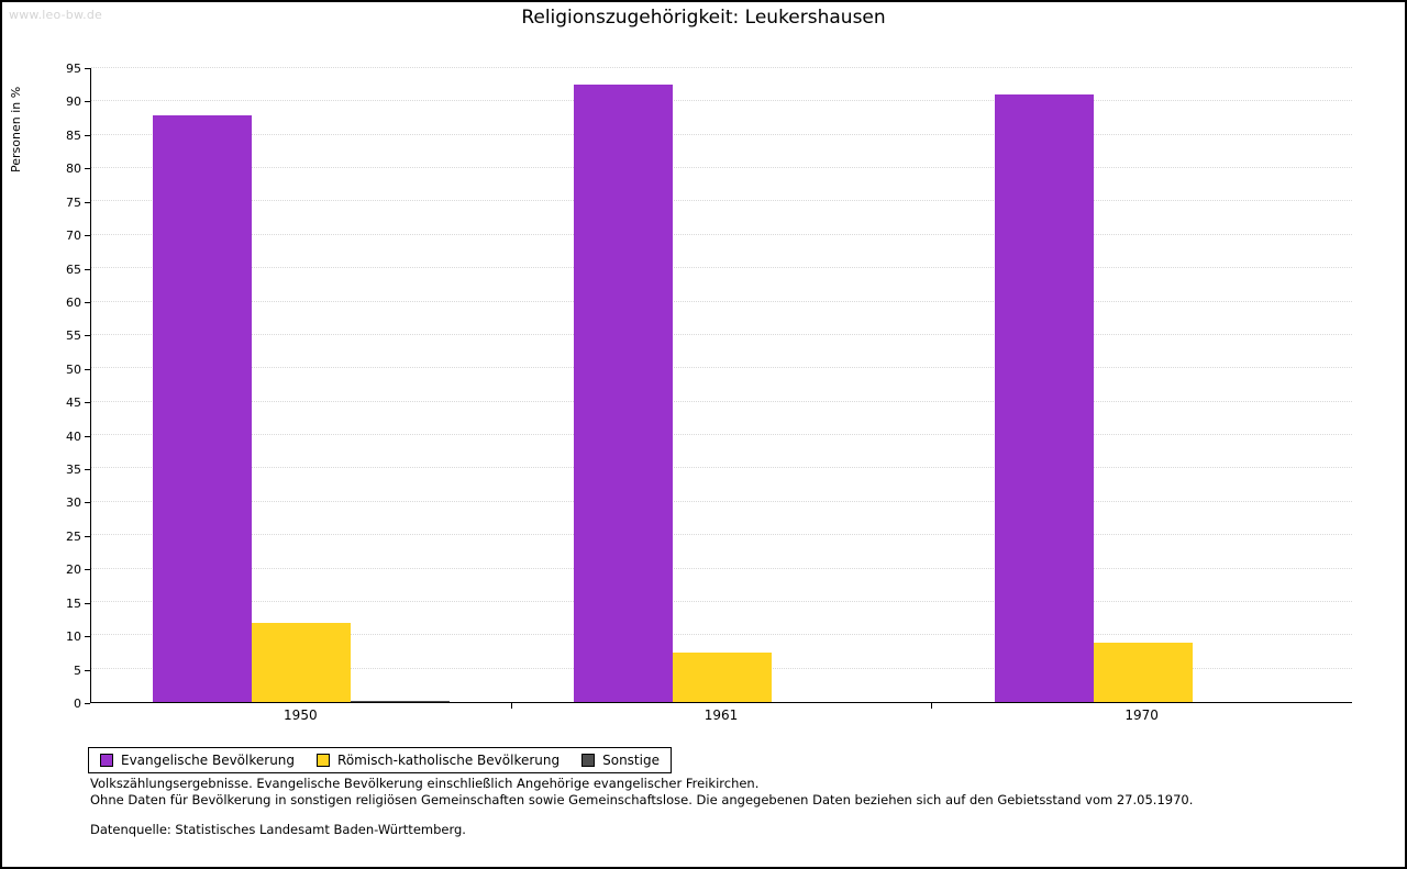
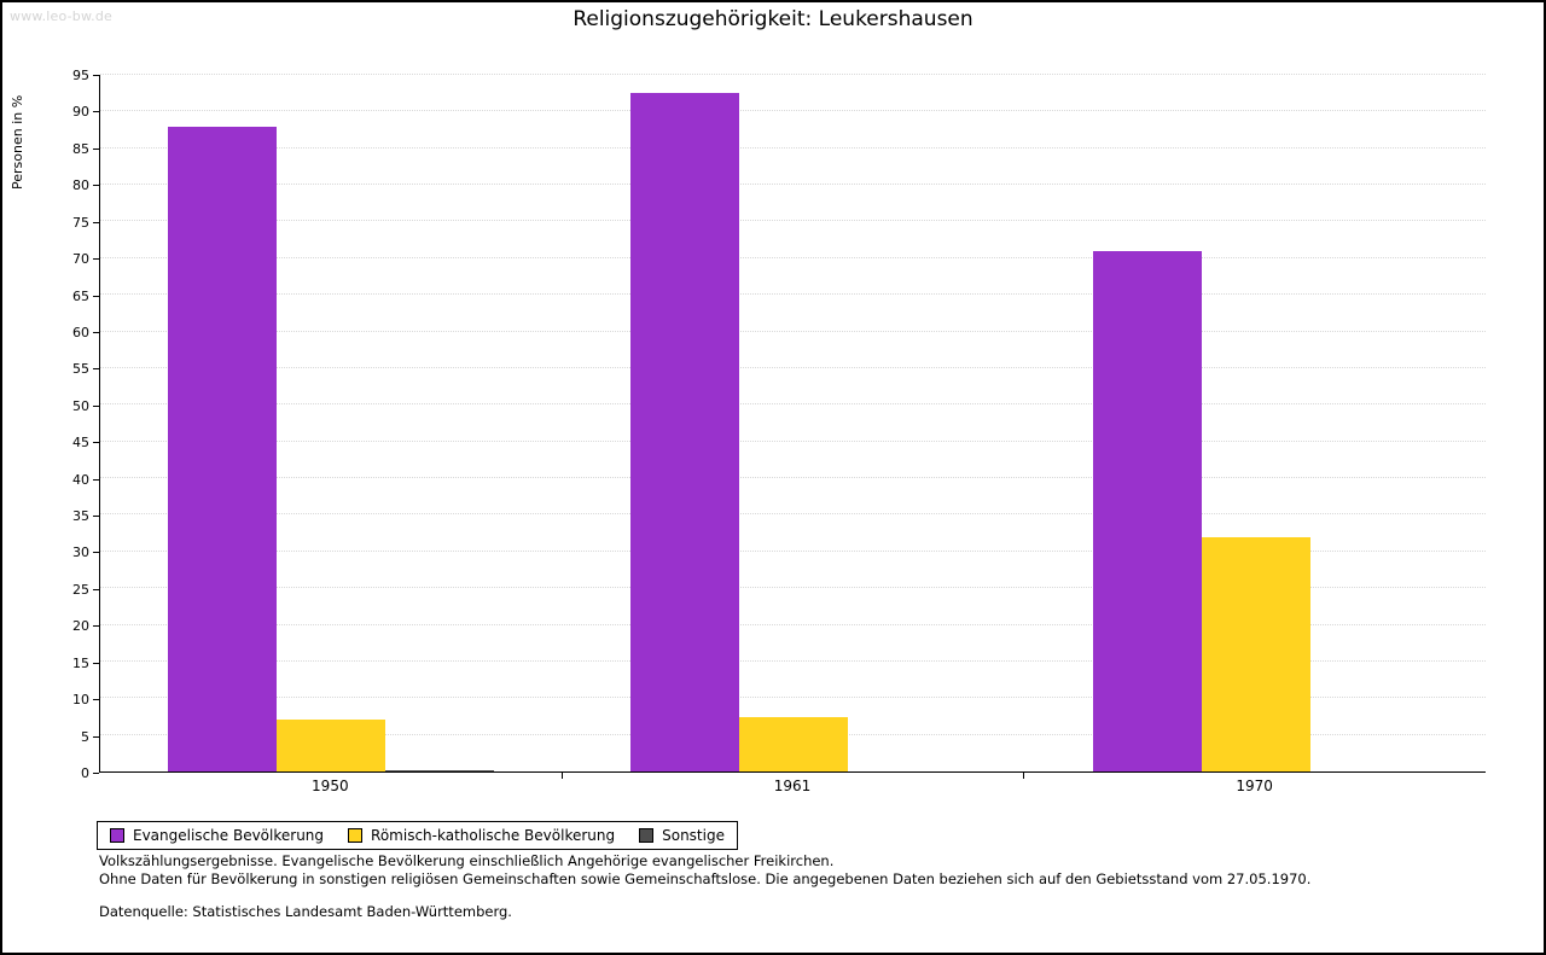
Römisch-katholische Bevölkerung/1950: 12 -> 7
Evangelische Bevölkerung/1970: 91 -> 71
Römisch-katholische Bevölkerung/1970: 9 -> 32
